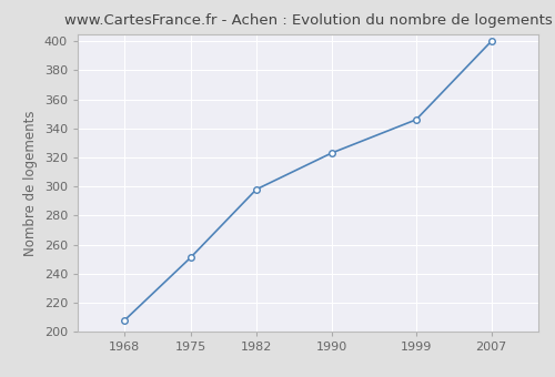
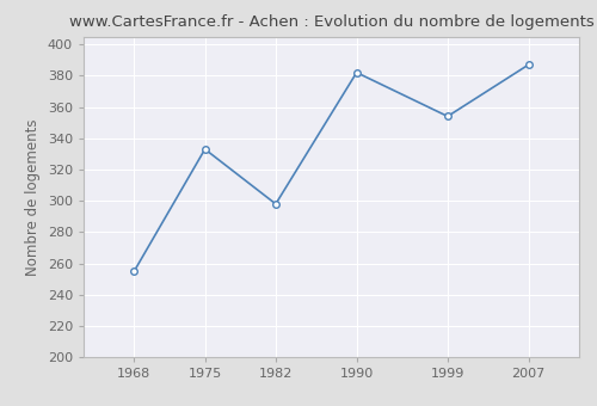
1968: 208 -> 255
1975: 251 -> 333
1990: 323 -> 382
1999: 346 -> 354
2007: 400 -> 387
